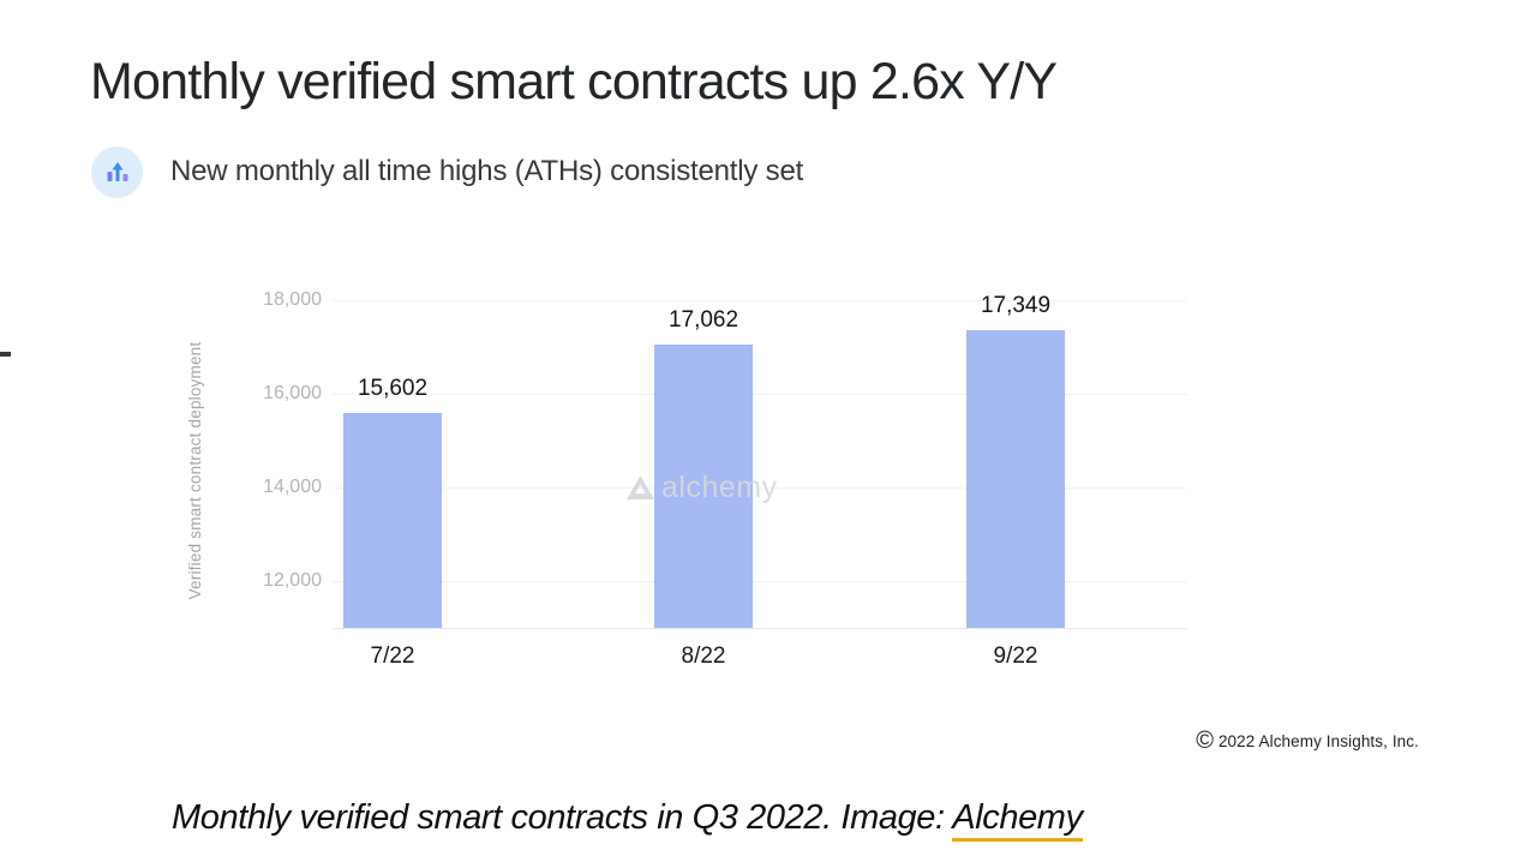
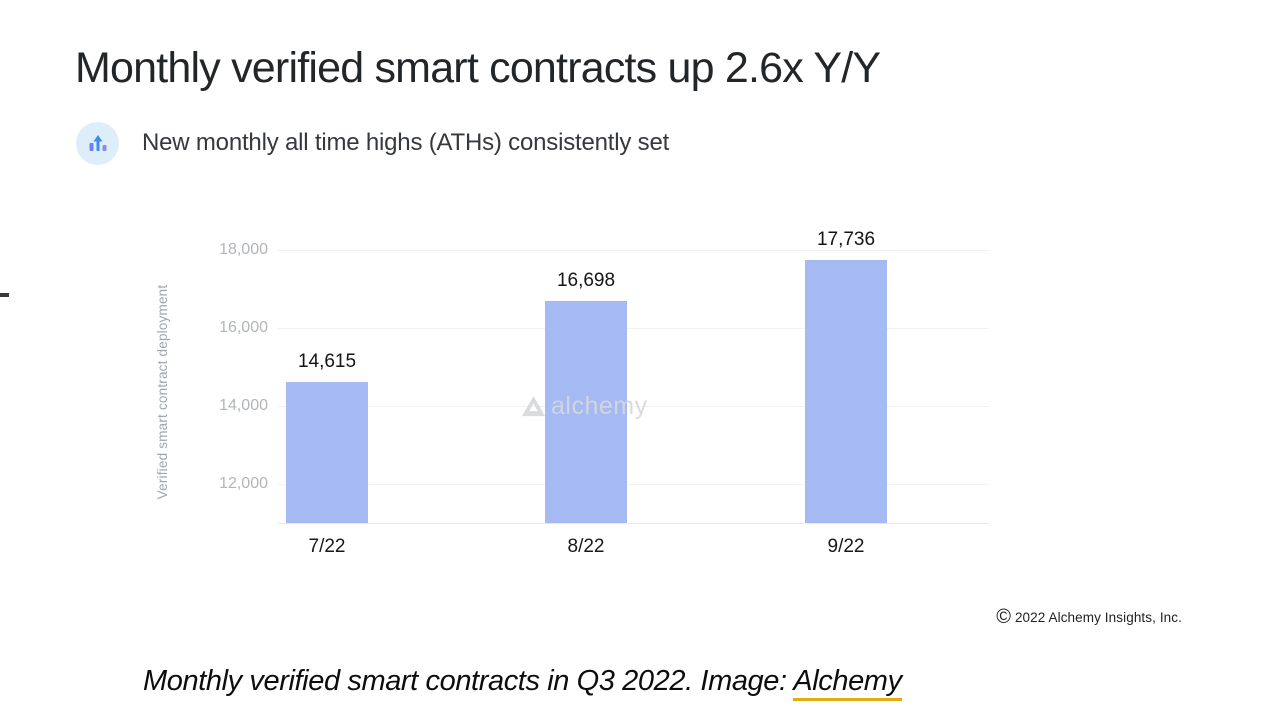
7/22: 15,602 -> 14,615
8/22: 17,062 -> 16,698
9/22: 17,349 -> 17,736
